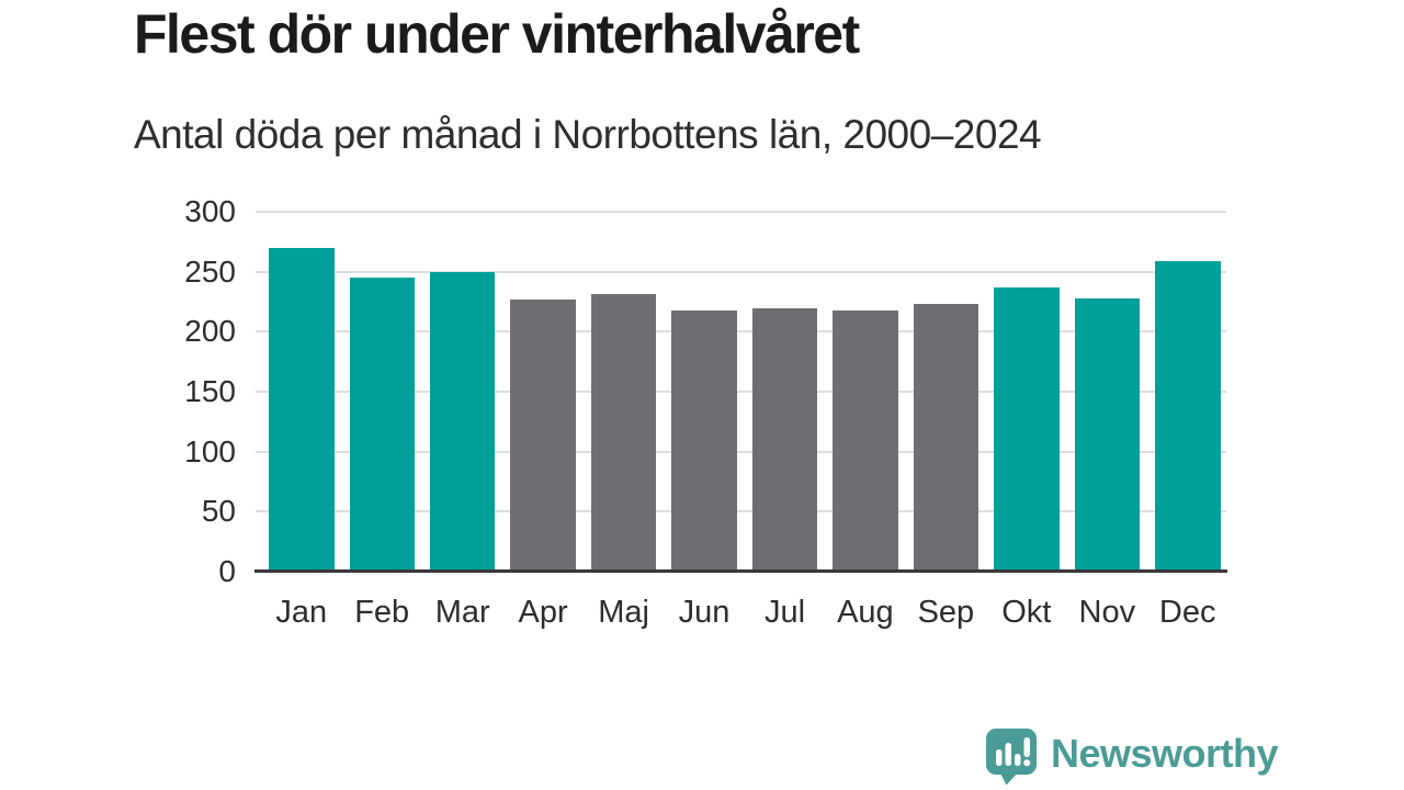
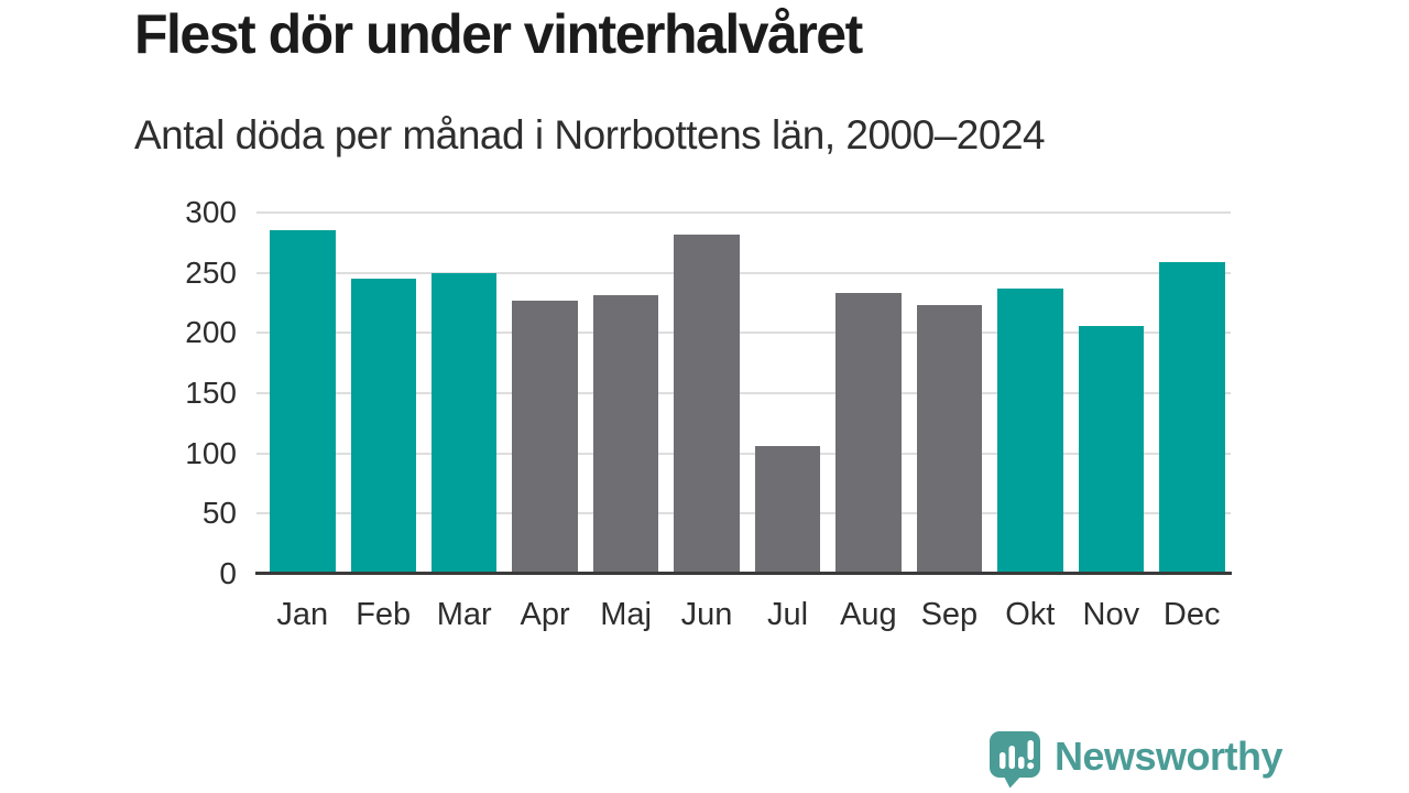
Jan: 270 -> 285
Jun: 218 -> 282
Jul: 220 -> 106
Aug: 218 -> 233
Nov: 228 -> 206
